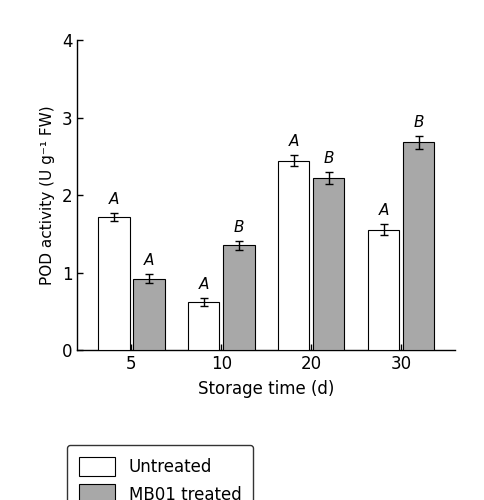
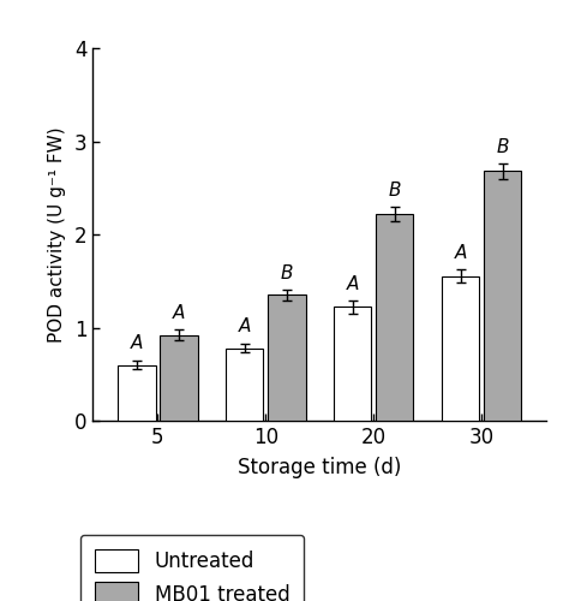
Untreated/5: 1.72 -> 0.60
Untreated/10: 0.62 -> 0.78
Untreated/20: 2.44 -> 1.22
